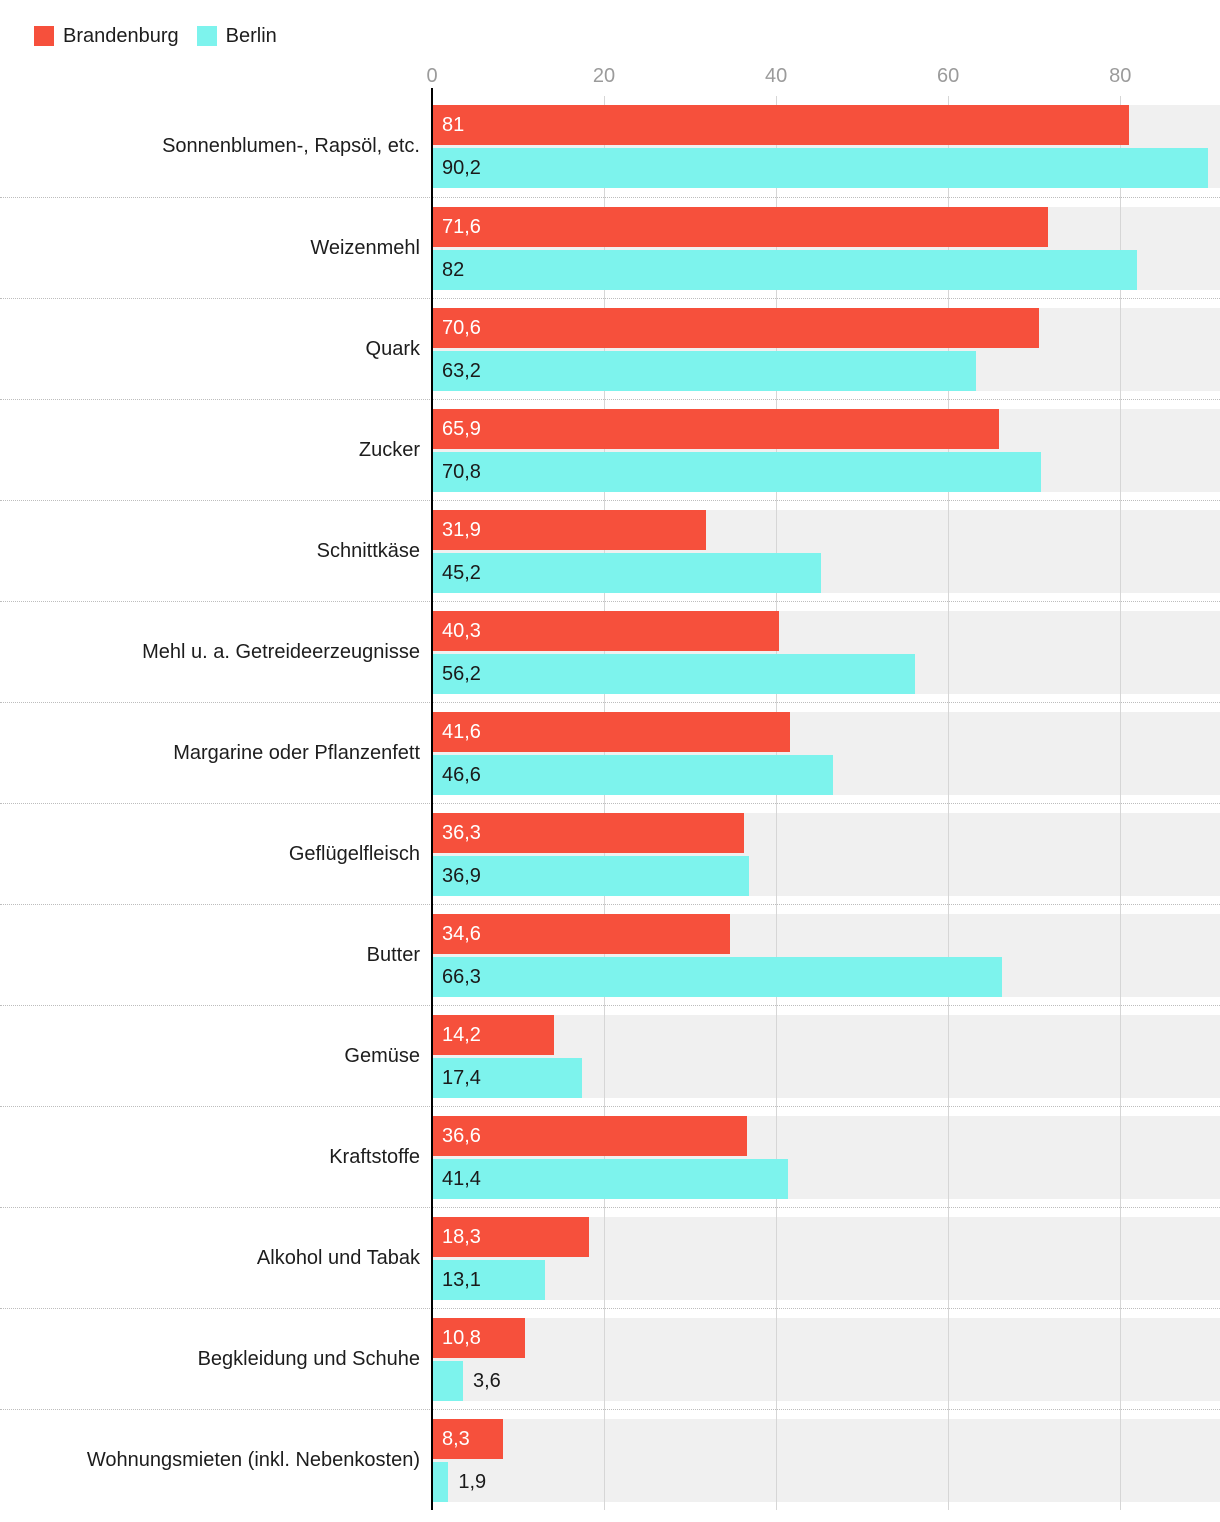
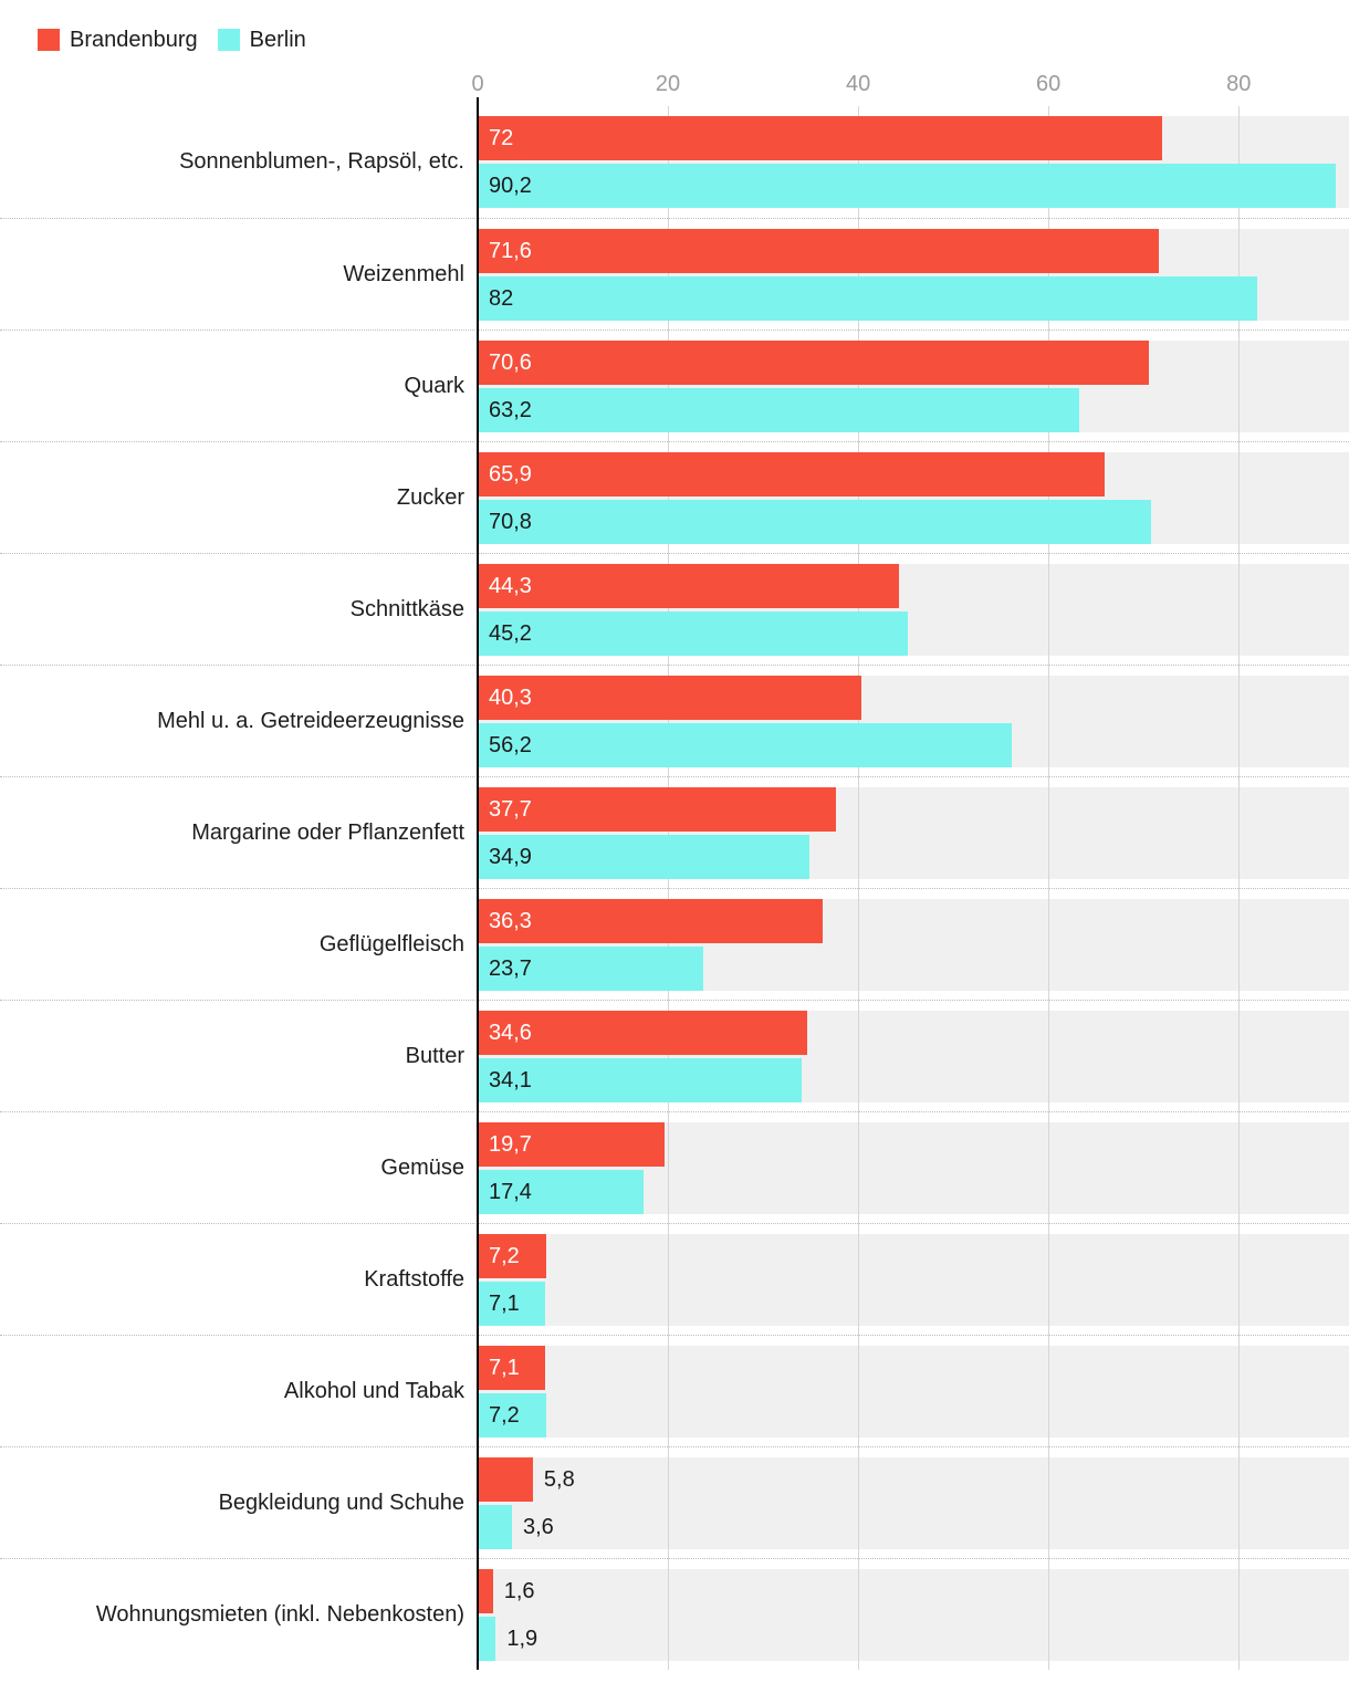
Brandenburg/Sonnenblumen-, Rapsöl, etc.: 81 -> 72
Brandenburg/Schnittkäse: 31,9 -> 44,3
Brandenburg/Margarine oder Pflanzenfett: 41,6 -> 37,7
Berlin/Margarine oder Pflanzenfett: 46,6 -> 34,9
Berlin/Geflügelfleisch: 36,9 -> 23,7
Berlin/Butter: 66,3 -> 34,1
Brandenburg/Gemüse: 14,2 -> 19,7
Brandenburg/Kraftstoffe: 36,6 -> 7,2
Berlin/Kraftstoffe: 41,4 -> 7,1
Brandenburg/Alkohol und Tabak: 18,3 -> 7,1
Berlin/Alkohol und Tabak: 13,1 -> 7,2
Brandenburg/Begkleidung und Schuhe: 10,8 -> 5,8
Brandenburg/Wohnungsmieten (inkl. Nebenkosten): 8,3 -> 1,6
